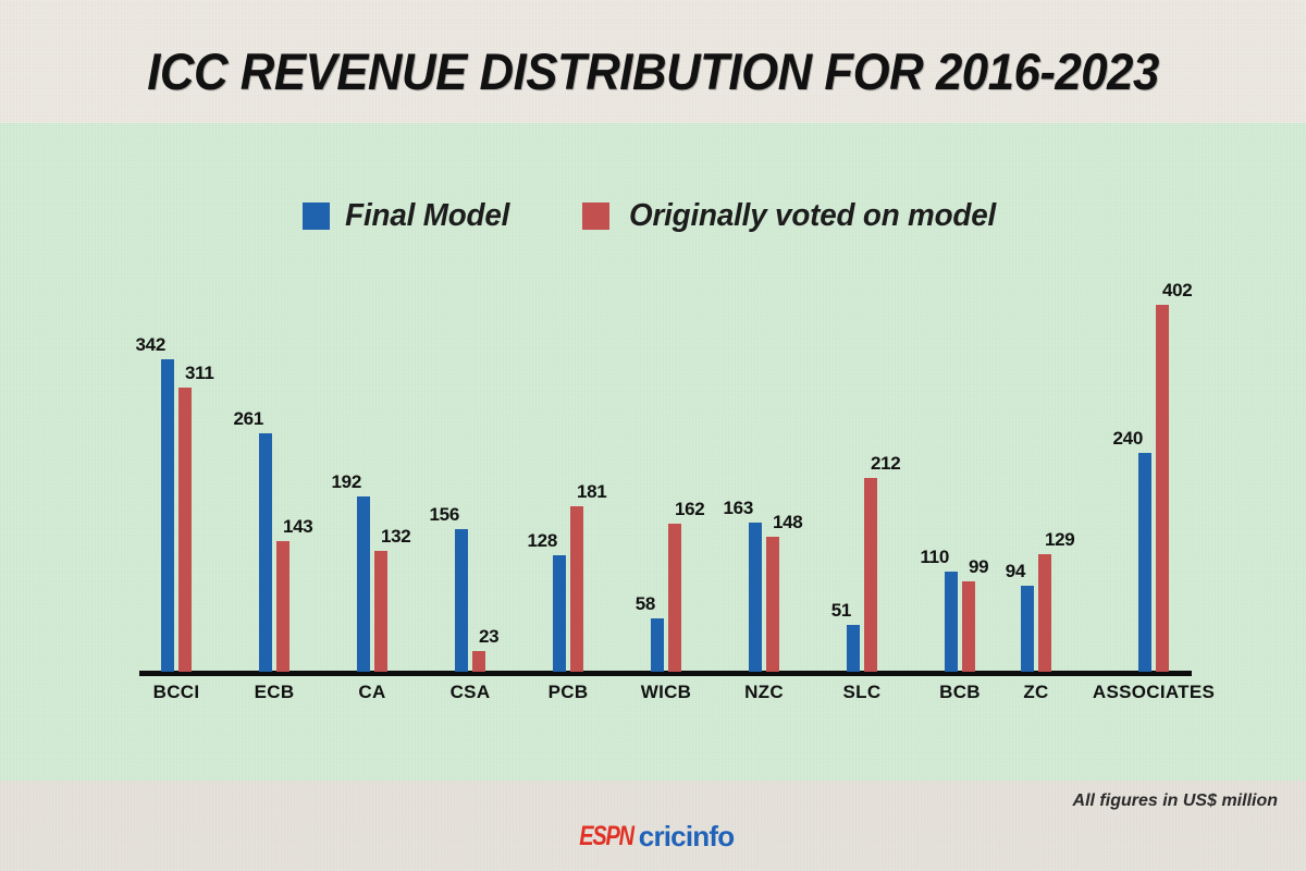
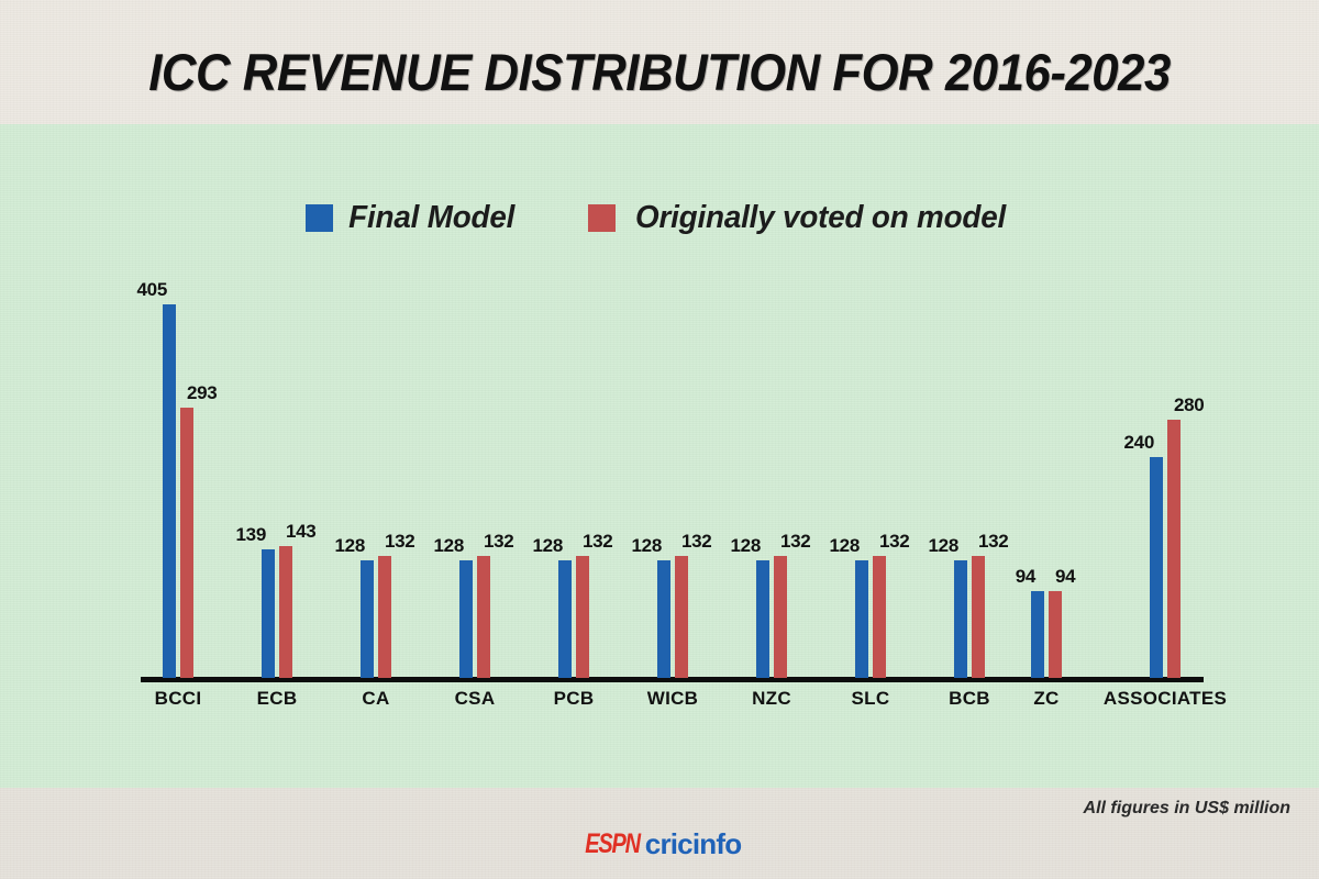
Final Model/BCCI: 342 -> 405
Originally voted on model/BCCI: 311 -> 293
Final Model/ECB: 261 -> 139
Final Model/CA: 192 -> 128
Final Model/CSA: 156 -> 128
Originally voted on model/CSA: 23 -> 132
Originally voted on model/PCB: 181 -> 132
Final Model/WICB: 58 -> 128
Originally voted on model/WICB: 162 -> 132
Final Model/NZC: 163 -> 128
Originally voted on model/NZC: 148 -> 132
Final Model/SLC: 51 -> 128
Originally voted on model/SLC: 212 -> 132
Final Model/BCB: 110 -> 128
Originally voted on model/BCB: 99 -> 132
Originally voted on model/ZC: 129 -> 94
Originally voted on model/ASSOCIATES: 402 -> 280
